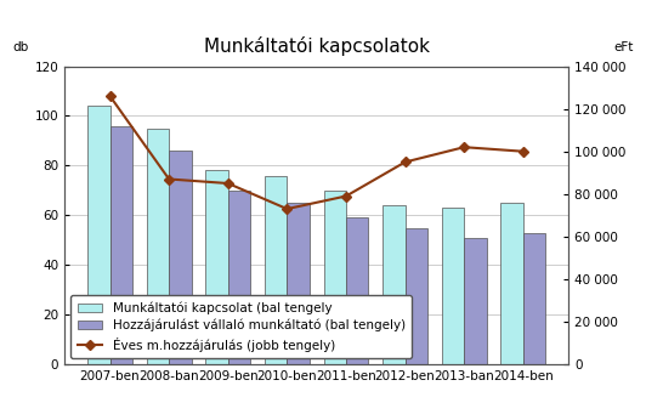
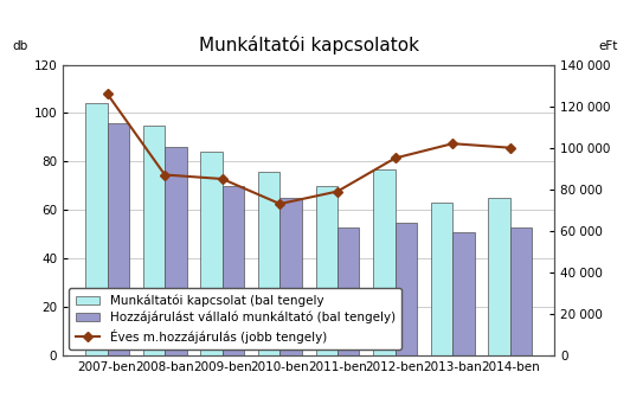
Munkáltatói kapcsolat (bal tengely/2009-ben: 78 -> 84
Hozzájárulást vállaló munkáltató (bal tengely)/2011-ben: 59 -> 53
Munkáltatói kapcsolat (bal tengely/2012-ben: 64 -> 77
